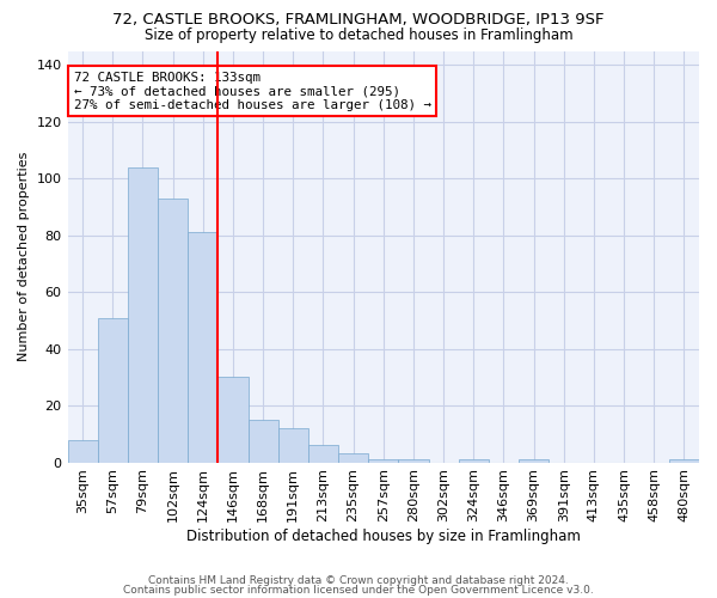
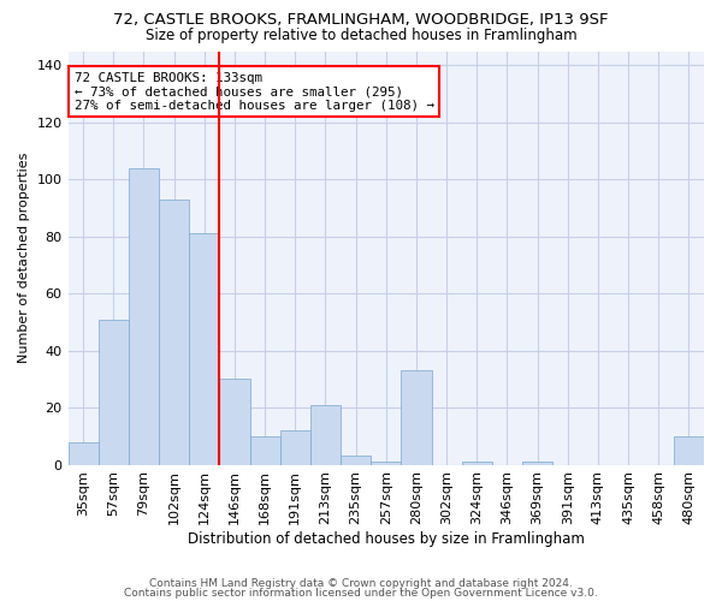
168sqm: 15 -> 10
213sqm: 6 -> 21
280sqm: 1 -> 33
480sqm: 1 -> 10
